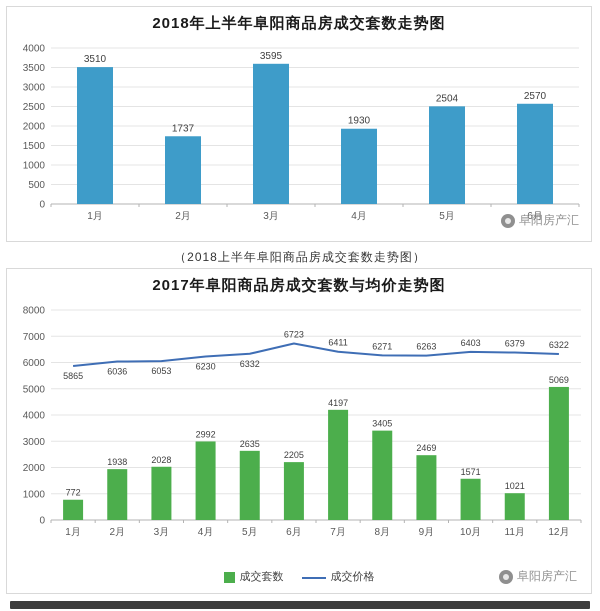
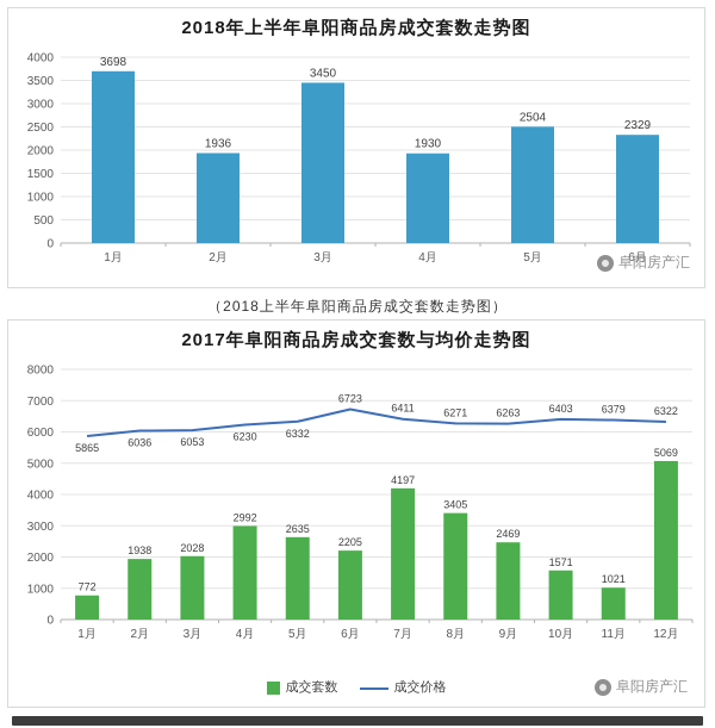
2018年上半年阜阳商品房成交套数走势图/1月: 3510 -> 3698
2018年上半年阜阳商品房成交套数走势图/2月: 1737 -> 1936
2018年上半年阜阳商品房成交套数走势图/3月: 3595 -> 3450
2018年上半年阜阳商品房成交套数走势图/6月: 2570 -> 2329
